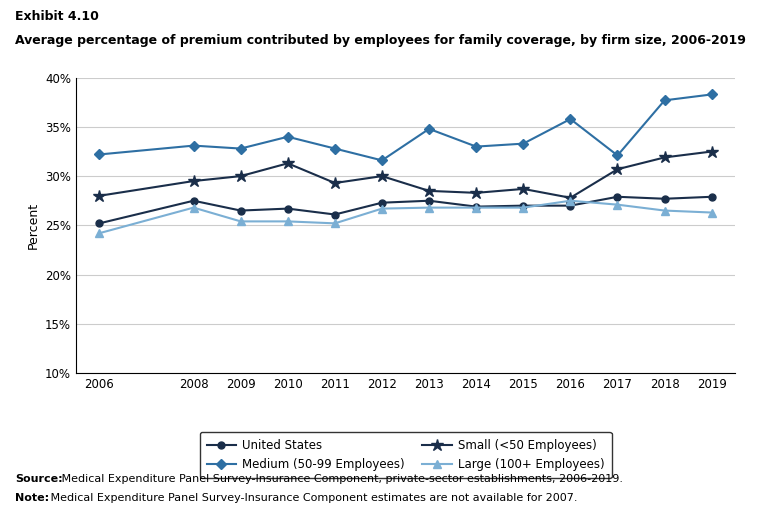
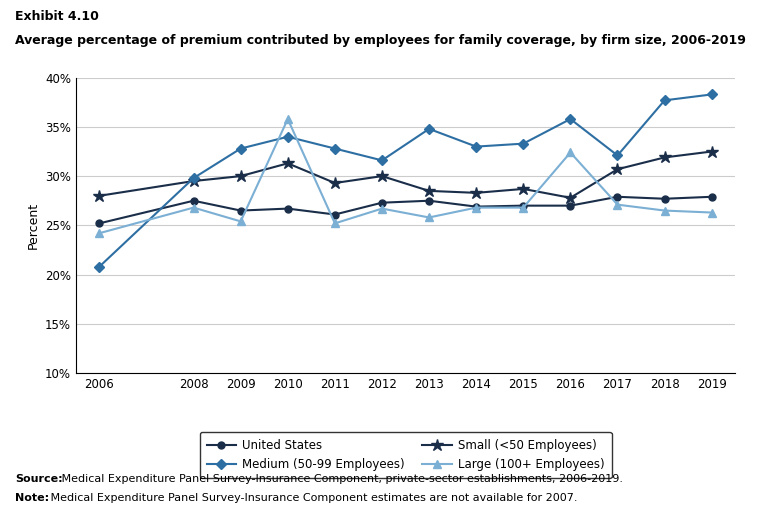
Medium (50-99 Employees)/2006: 32.2% -> 20.8%
Medium (50-99 Employees)/2008: 33.1% -> 29.8%
Large (100+ Employees)/2010: 25.4% -> 35.8%
Large (100+ Employees)/2013: 26.8% -> 25.8%
Large (100+ Employees)/2016: 27.5% -> 32.4%
